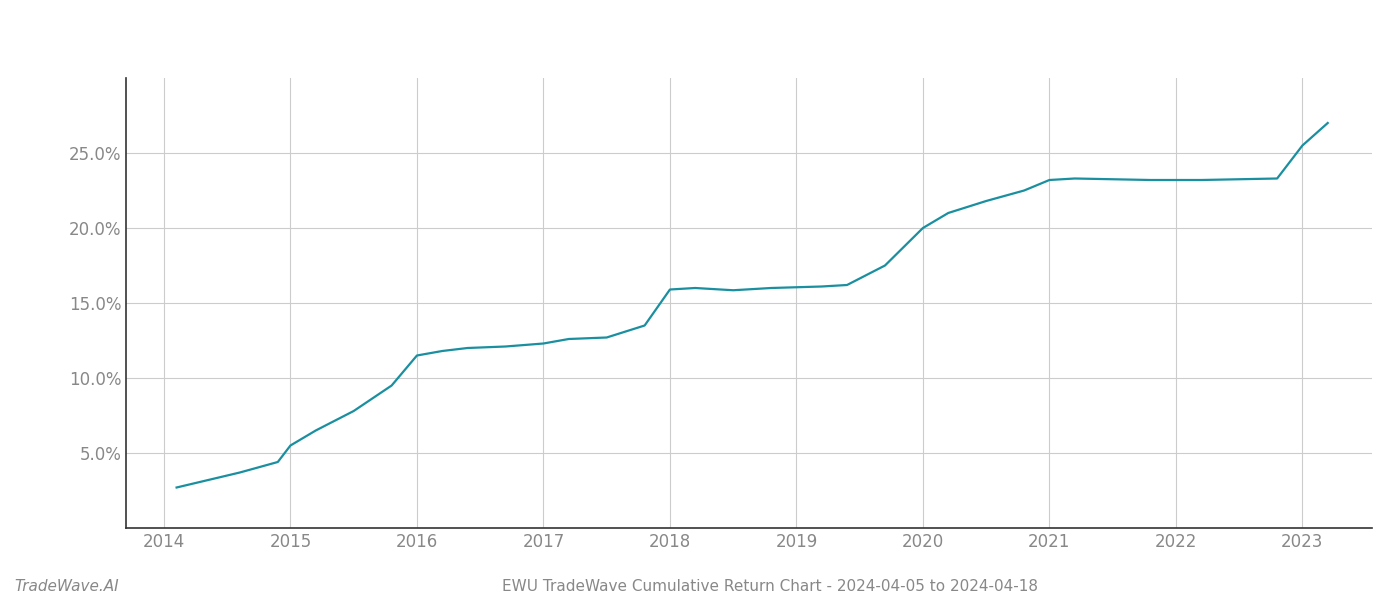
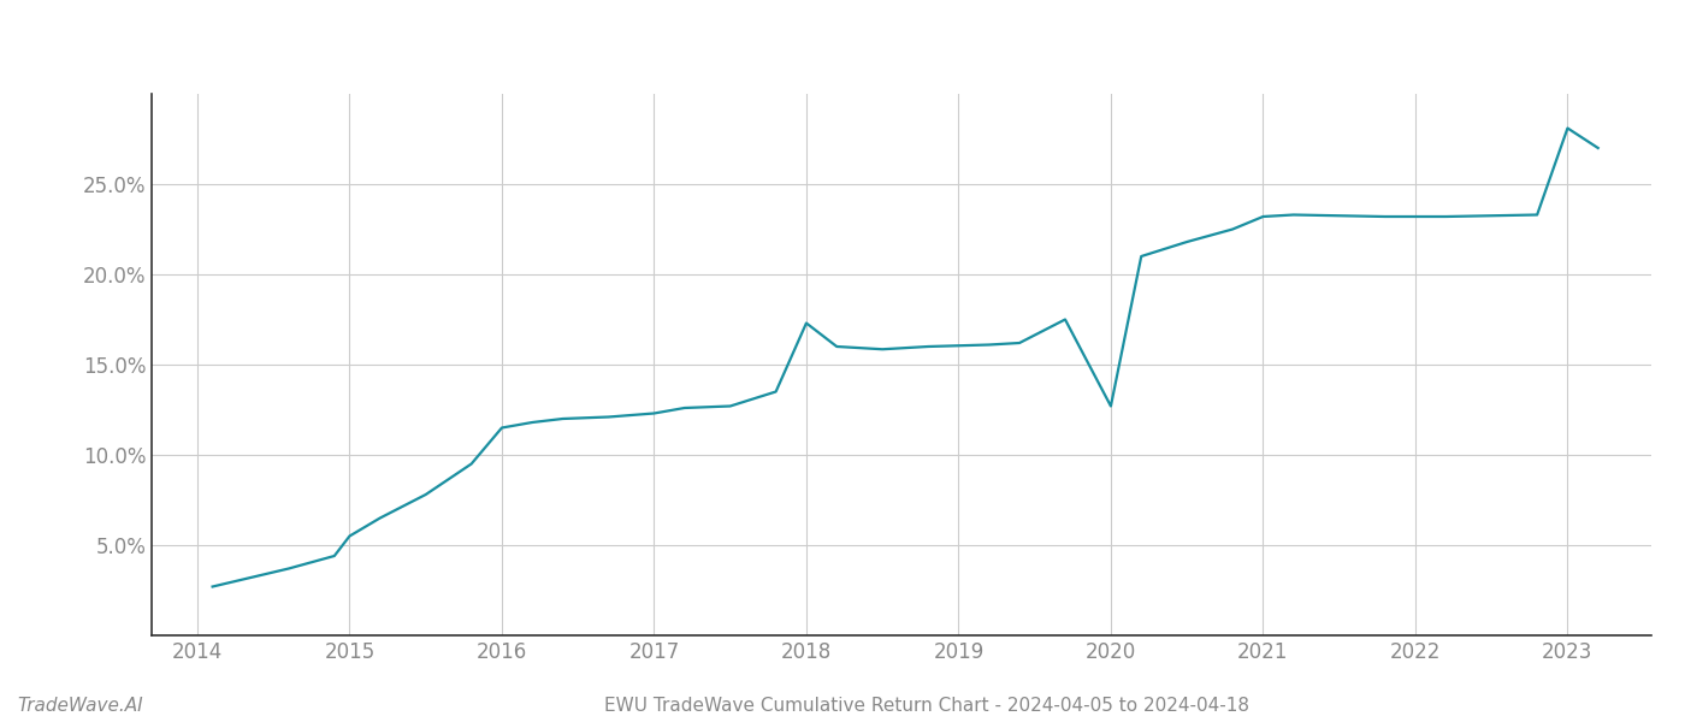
2018: 15.9% -> 17.3%
2020: 20.0% -> 12.7%
2023: 25.5% -> 28.1%
